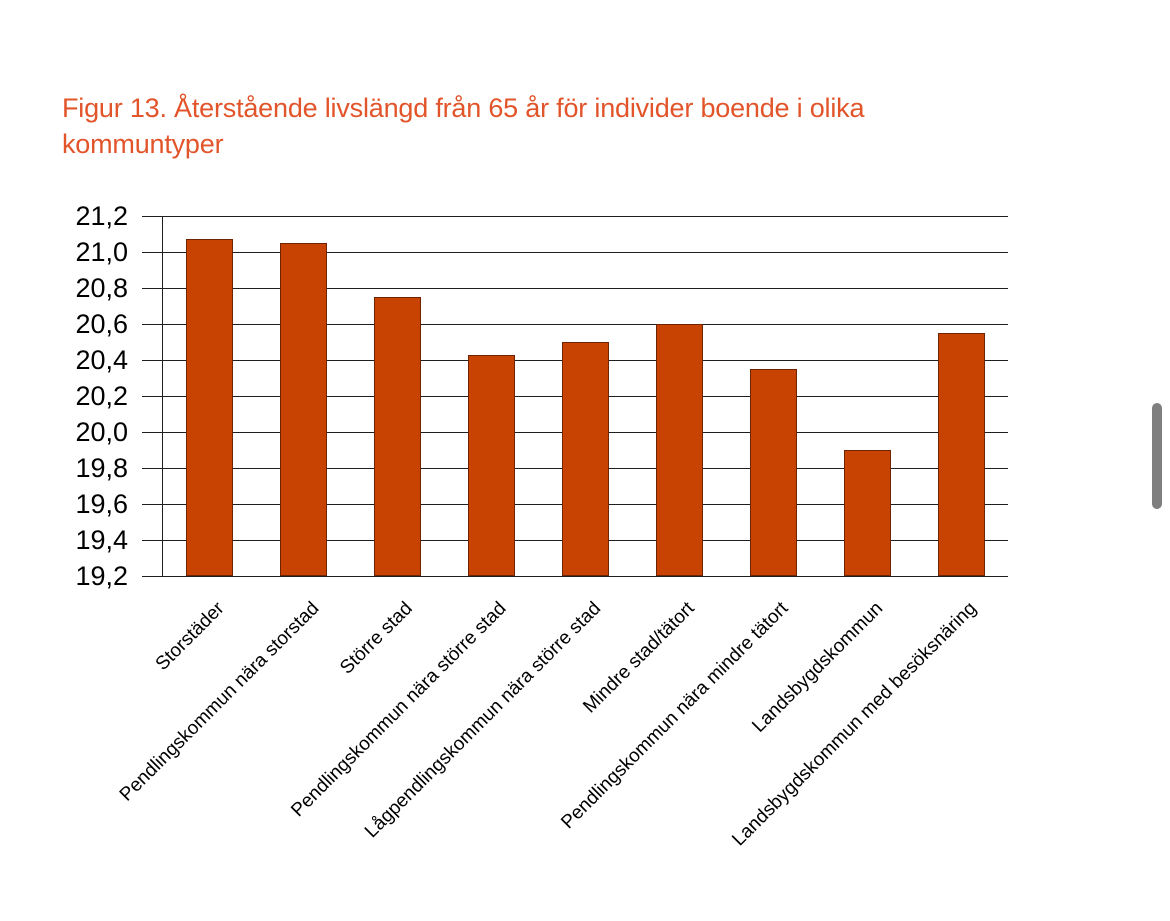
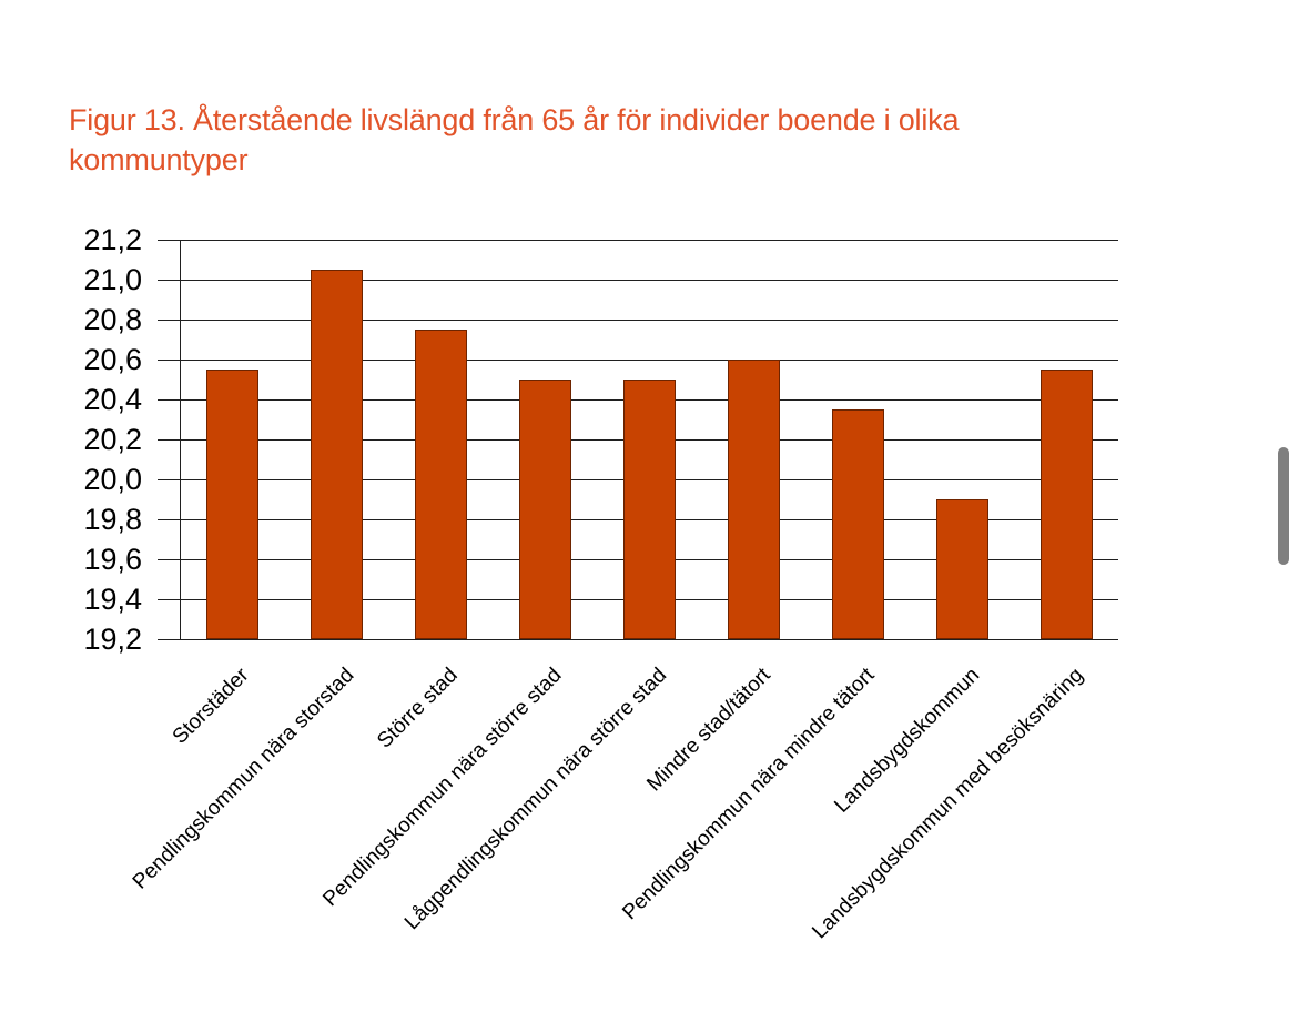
Storstäder: 21,07 -> 20,55
Pendlingskommun nära större stad: 20,43 -> 20,50
